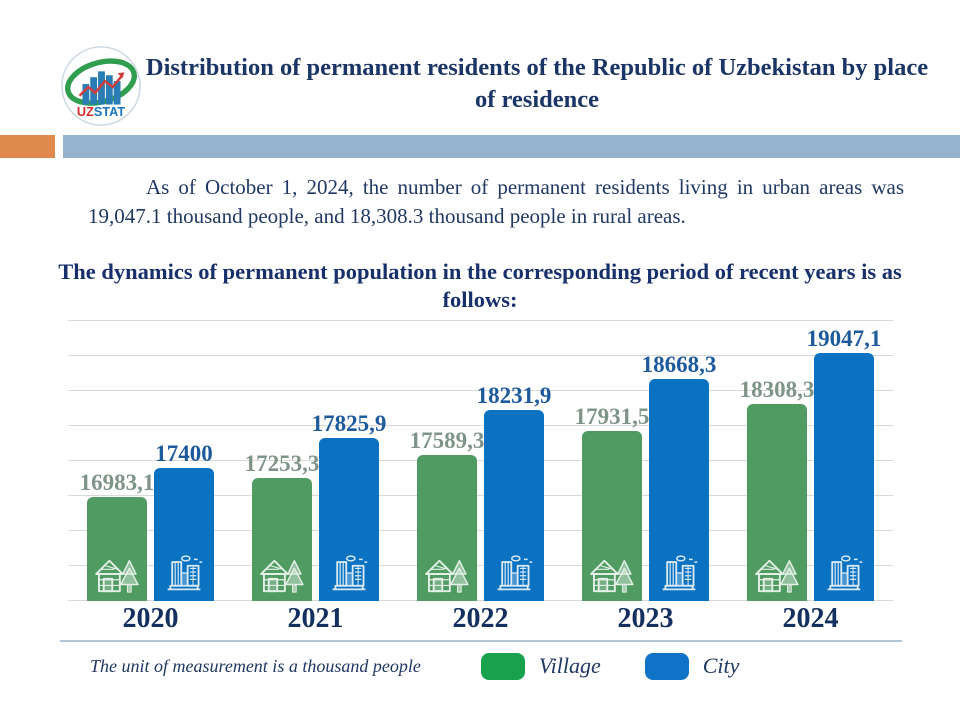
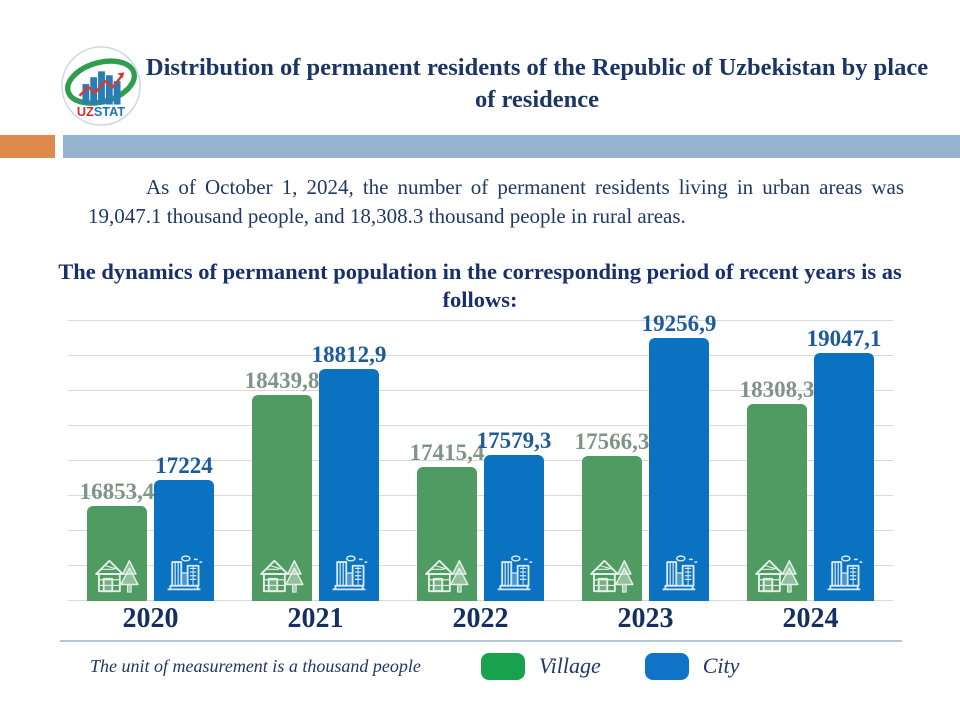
Village/2020: 16983,1 -> 16853,4
City/2020: 17400 -> 17224
Village/2021: 17253,3 -> 18439,8
City/2021: 17825,9 -> 18812,9
Village/2022: 17589,3 -> 17415,4
City/2022: 18231,9 -> 17579,3
Village/2023: 17931,5 -> 17566,3
City/2023: 18668,3 -> 19256,9
